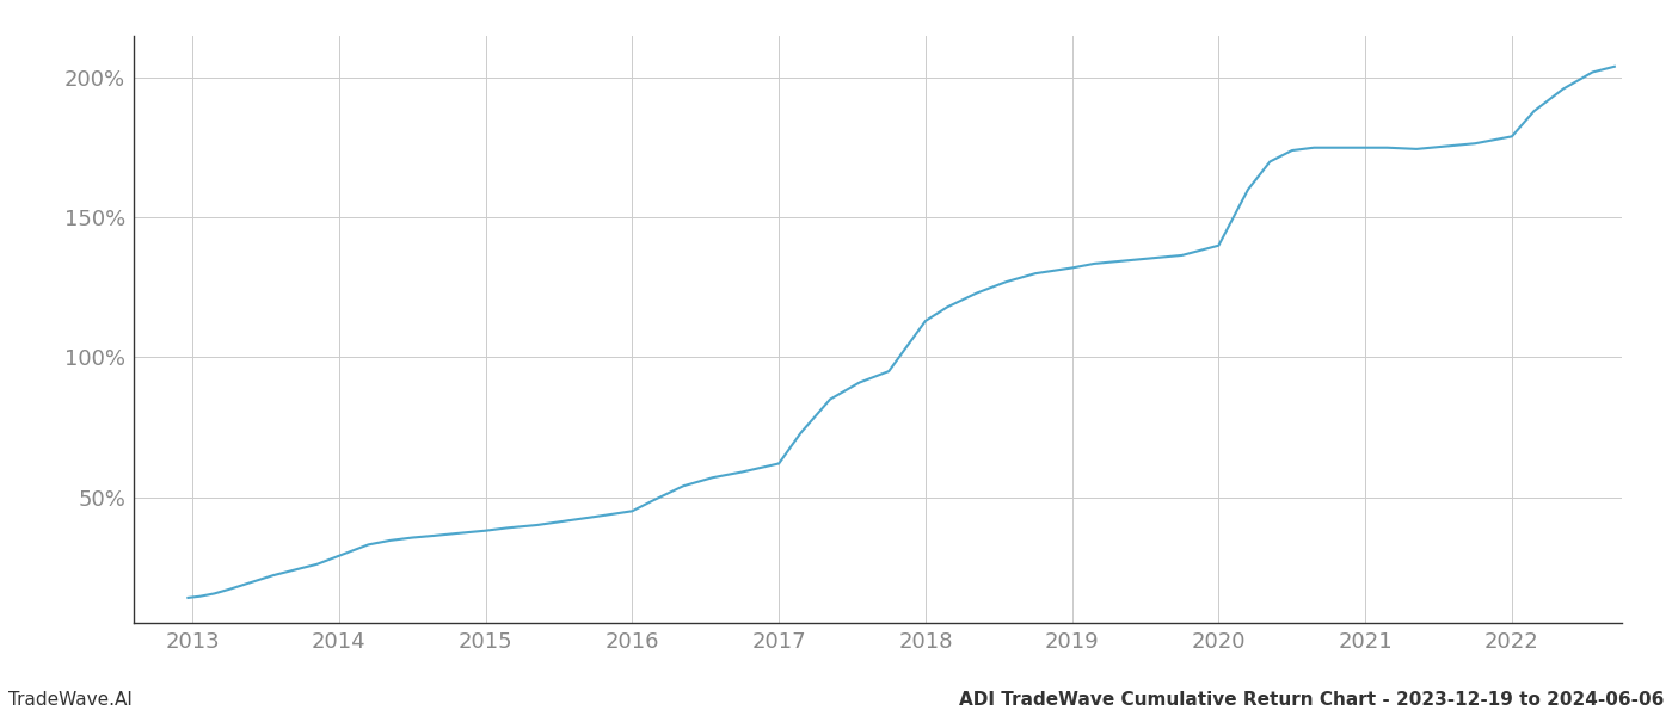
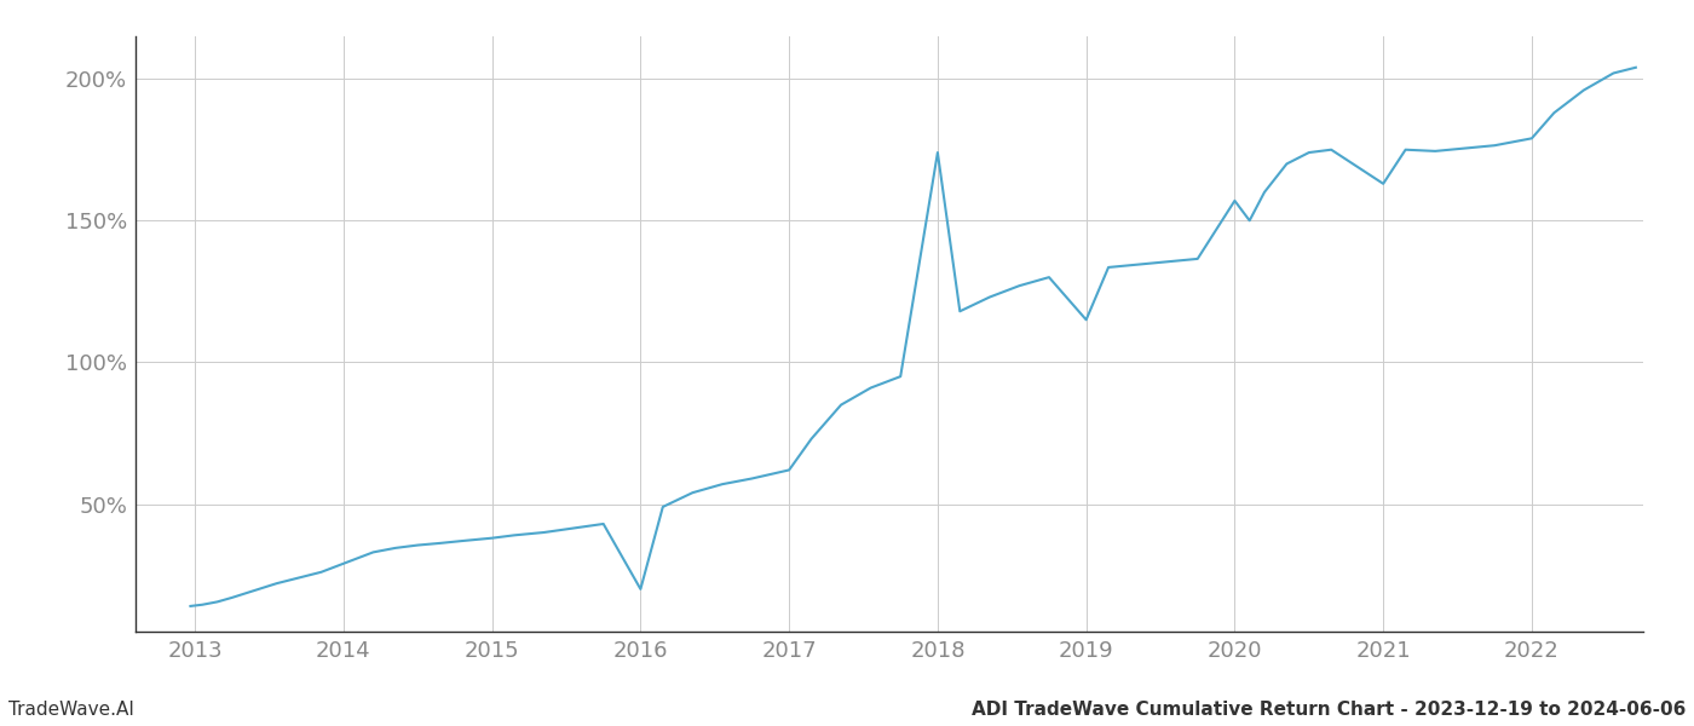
2016: 45.0% -> 20.0%
2018: 113.0% -> 174.0%
2019: 132.0% -> 115.0%
2020: 140.0% -> 157.0%
2021: 175.0% -> 163.0%
